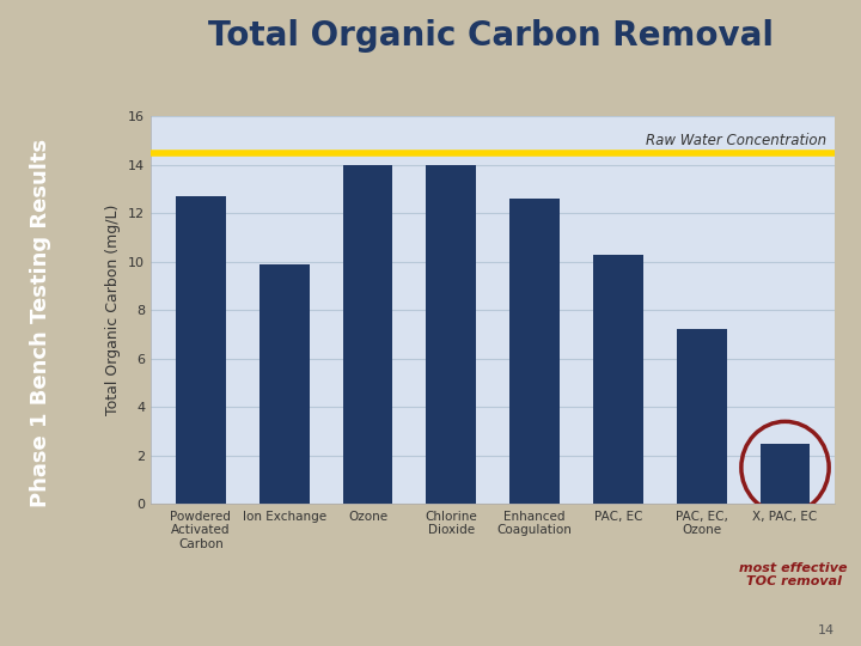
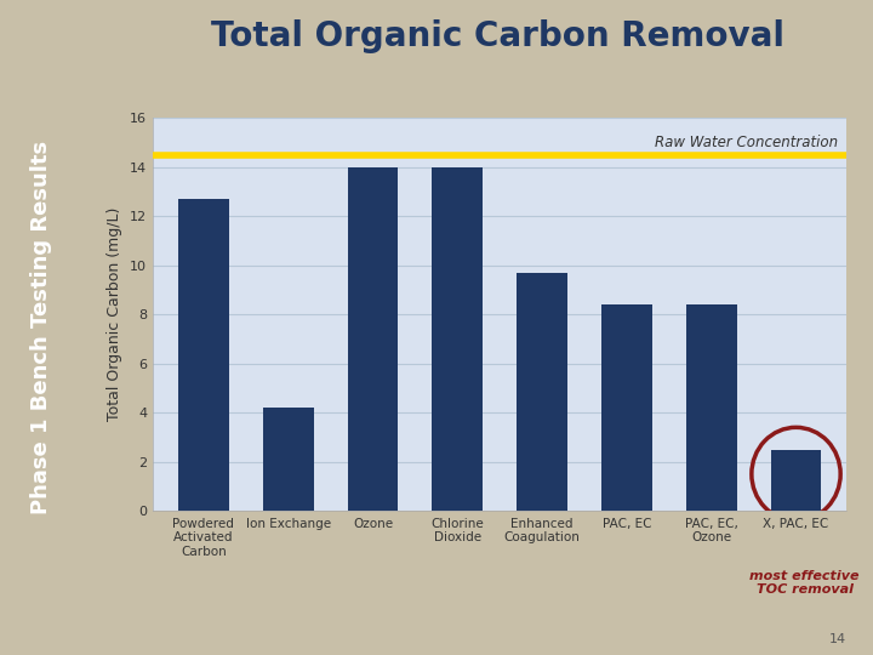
Ion Exchange: 9.9 -> 4.2
Enhanced Coagulation: 12.6 -> 9.7
PAC, EC: 10.3 -> 8.4
PAC, EC, Ozone: 7.2 -> 8.4
